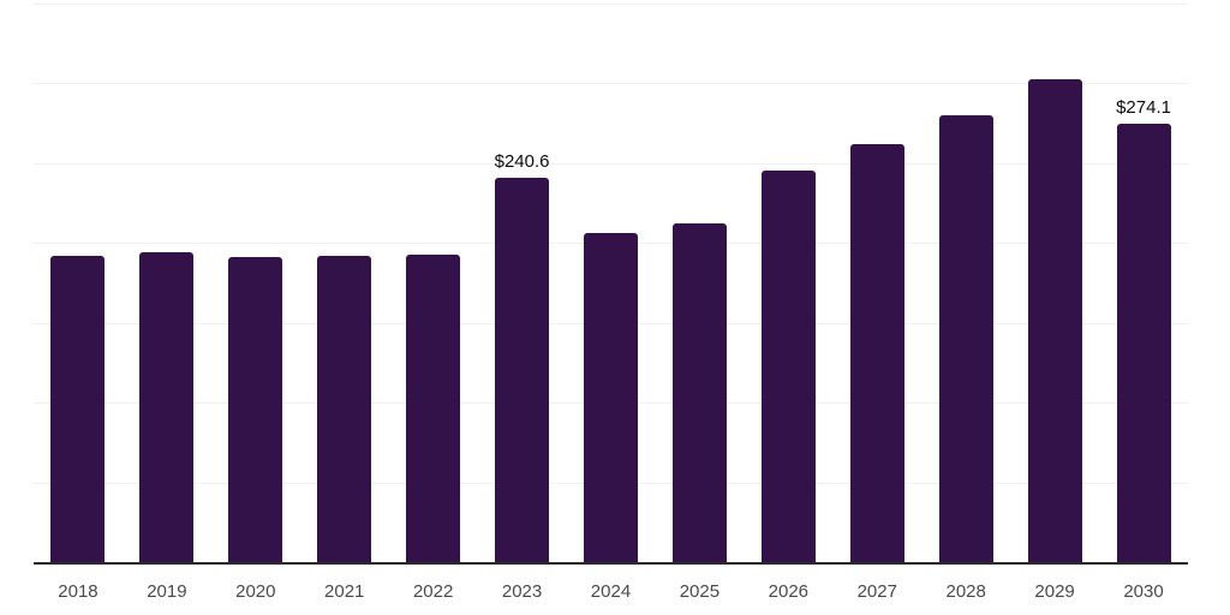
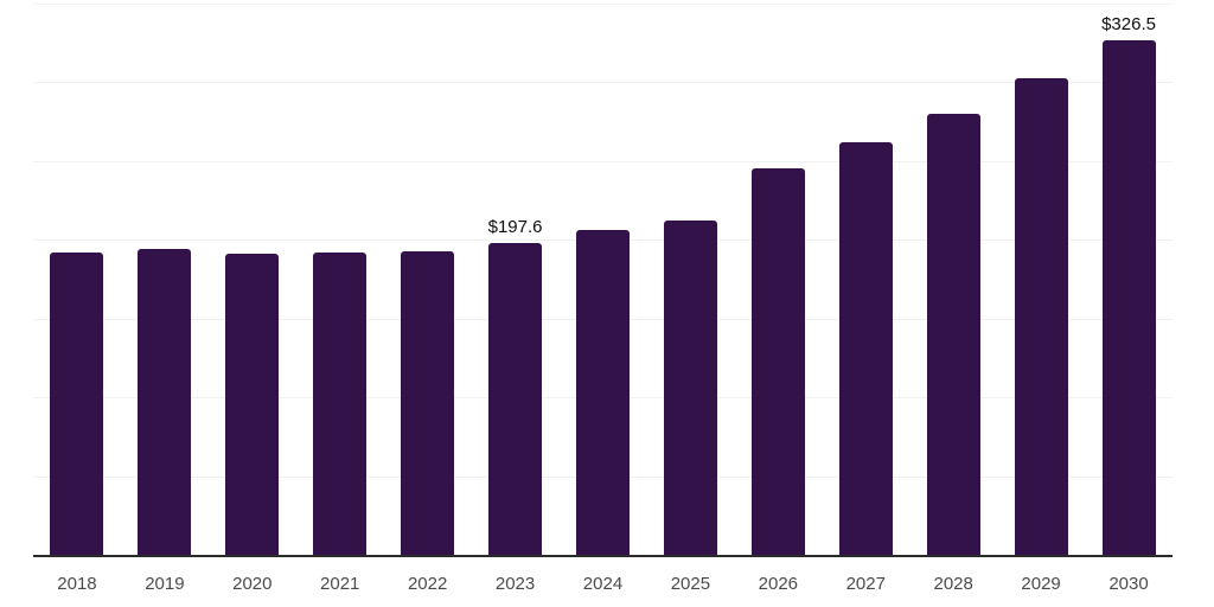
2023: $240.6 -> $197.6
2030: $274.1 -> $326.5
